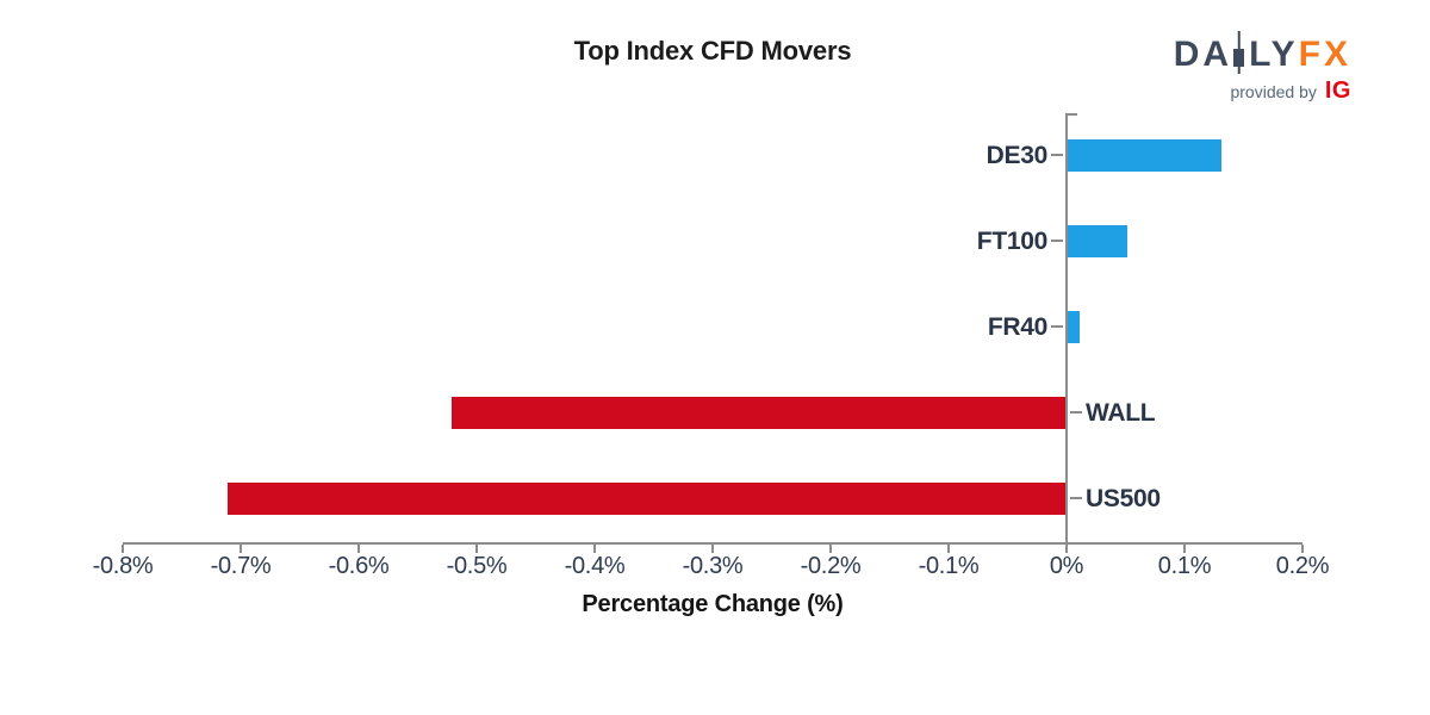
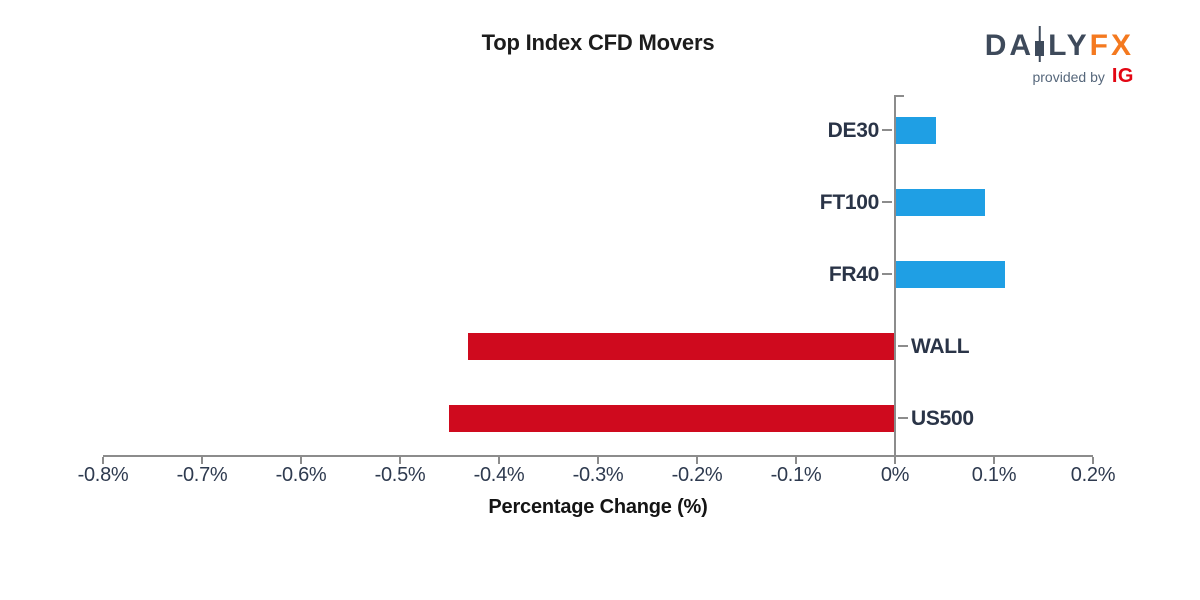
DE30: 0.13% -> 0.04%
FT100: 0.05% -> 0.09%
FR40: 0.01% -> 0.11%
WALL: -0.52% -> -0.43%
US500: -0.71% -> -0.45%
